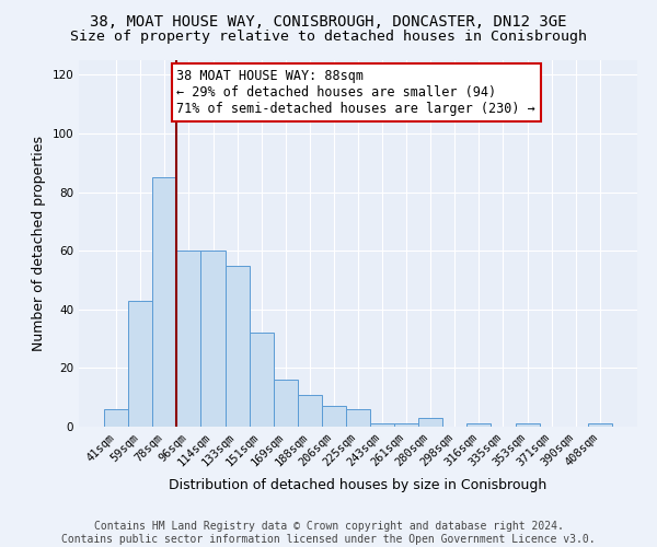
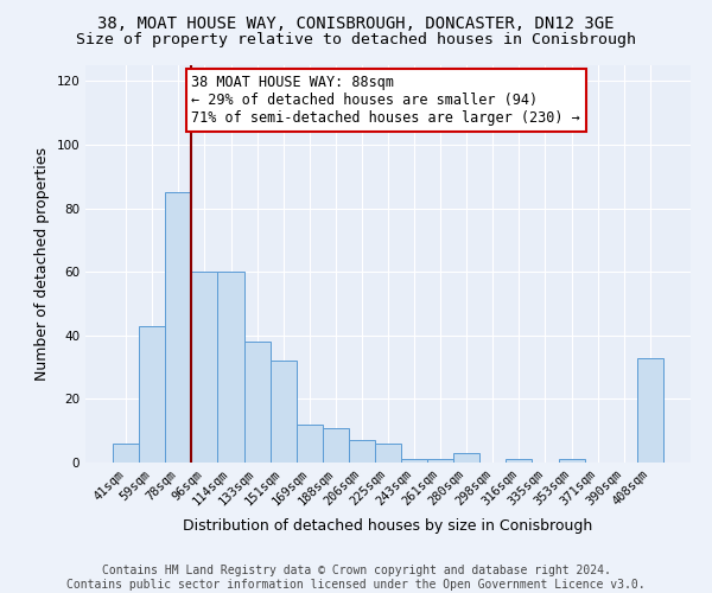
133sqm: 55 -> 38
169sqm: 16 -> 12
408sqm: 1 -> 33
